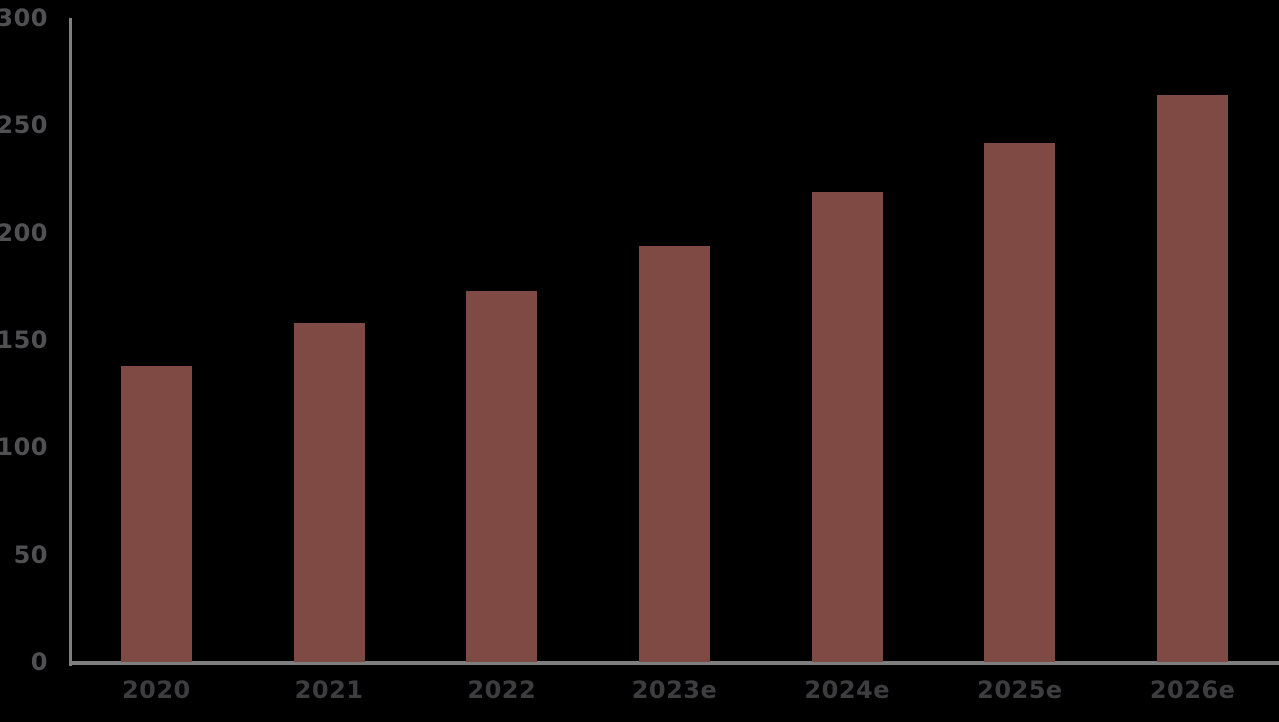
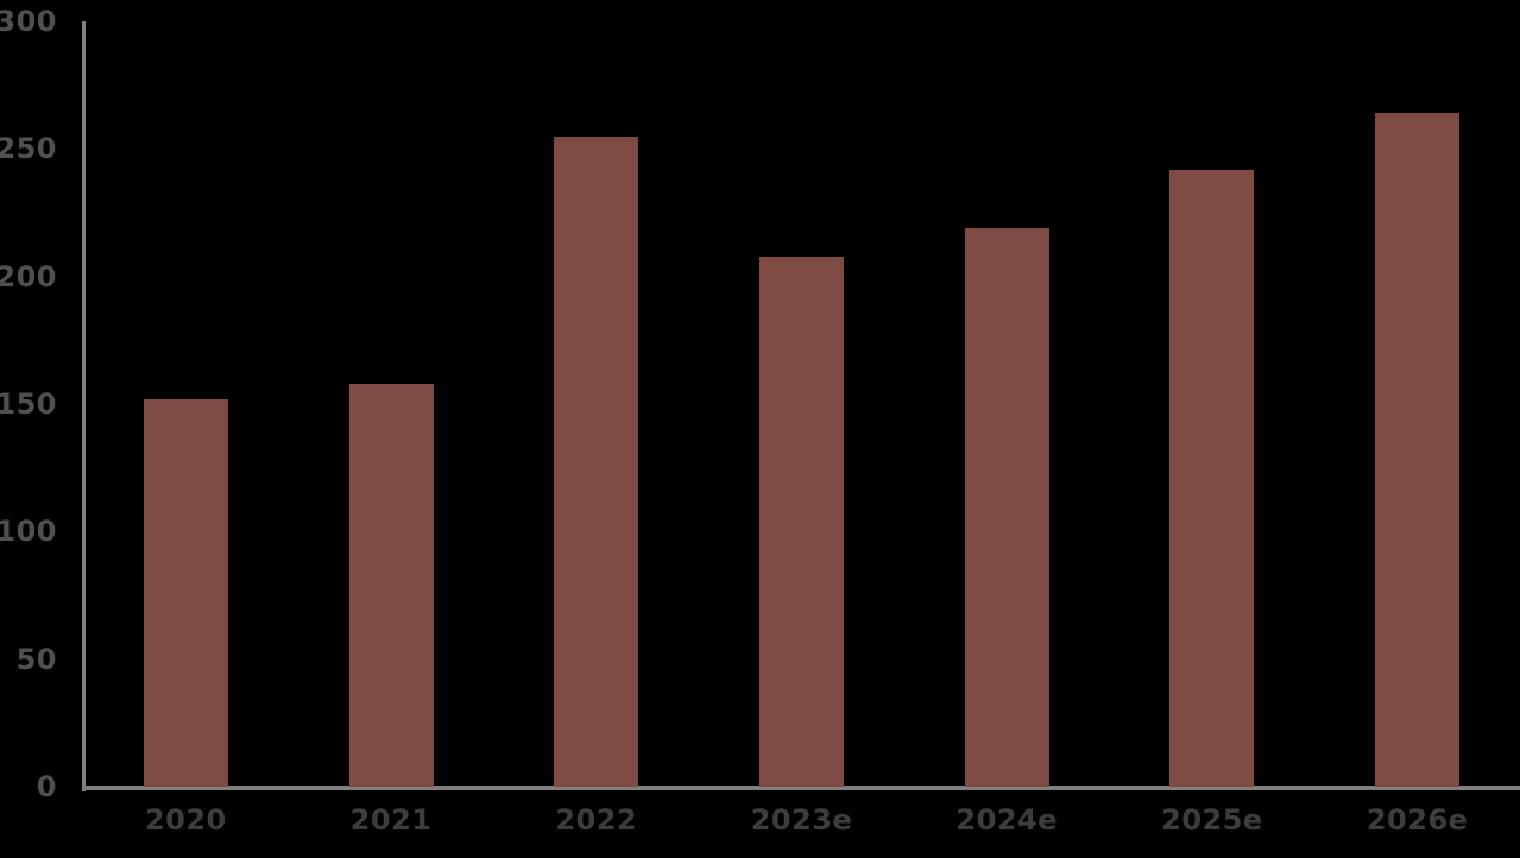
2020: 138 -> 152
2022: 173 -> 255
2023e: 194 -> 208
